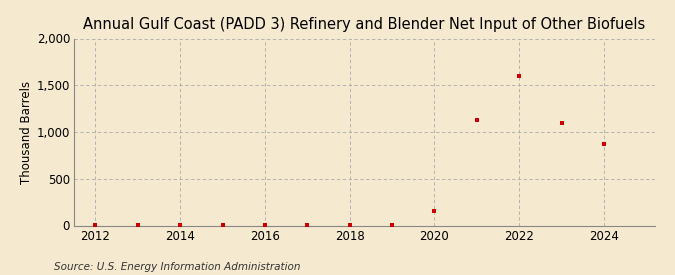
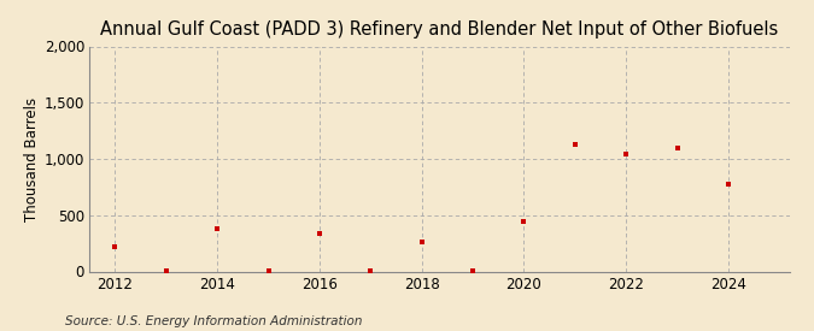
2012: 0 -> 220
2014: 0 -> 380
2016: 0 -> 340
2018: 0 -> 260
2020: 150 -> 440
2022: 1,600 -> 1,040
2024: 880 -> 780
